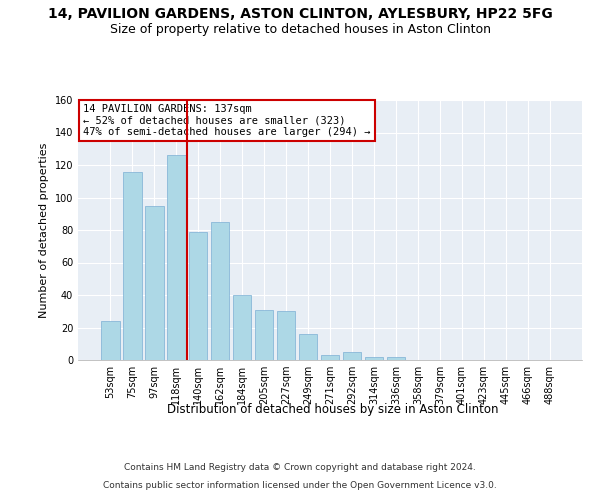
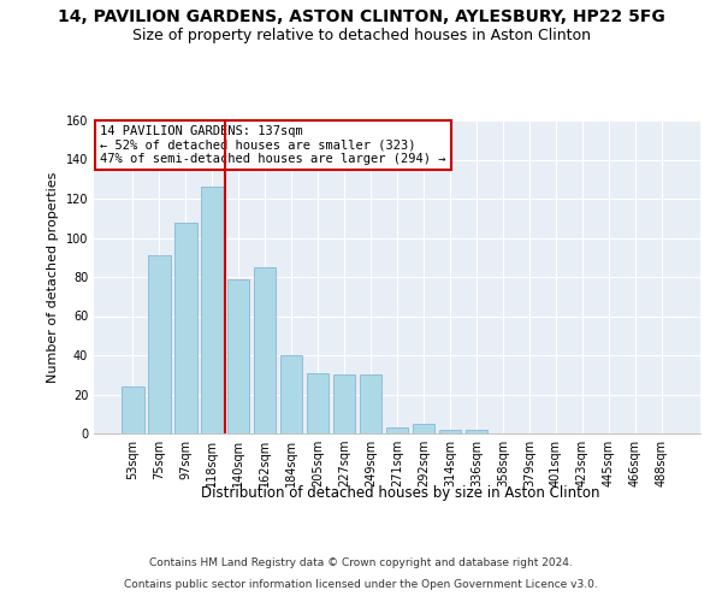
75sqm: 116 -> 91
97sqm: 95 -> 108
249sqm: 16 -> 30
